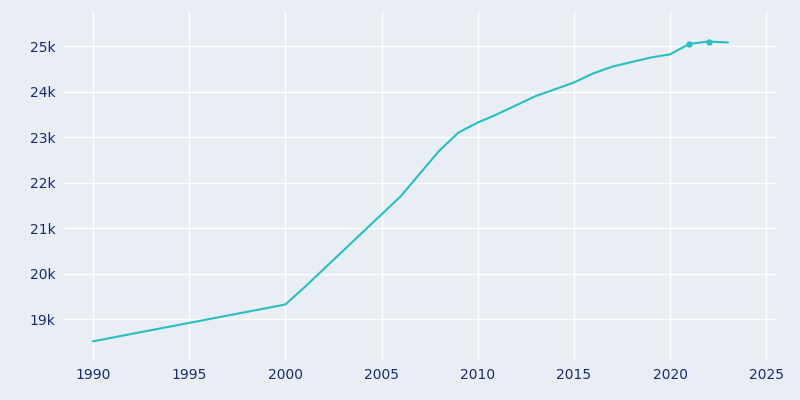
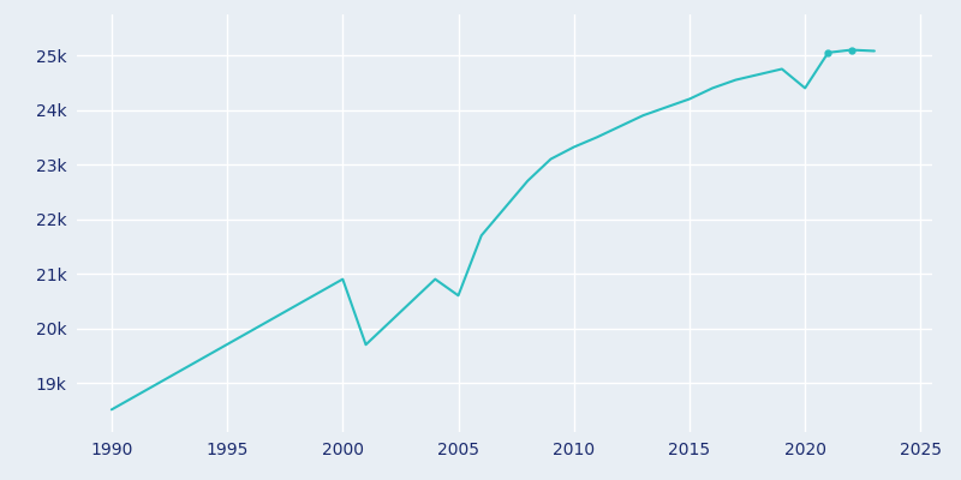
2000: 19.32k -> 20.90k
2005: 21.30k -> 20.60k
2020: 24.82k -> 24.40k
